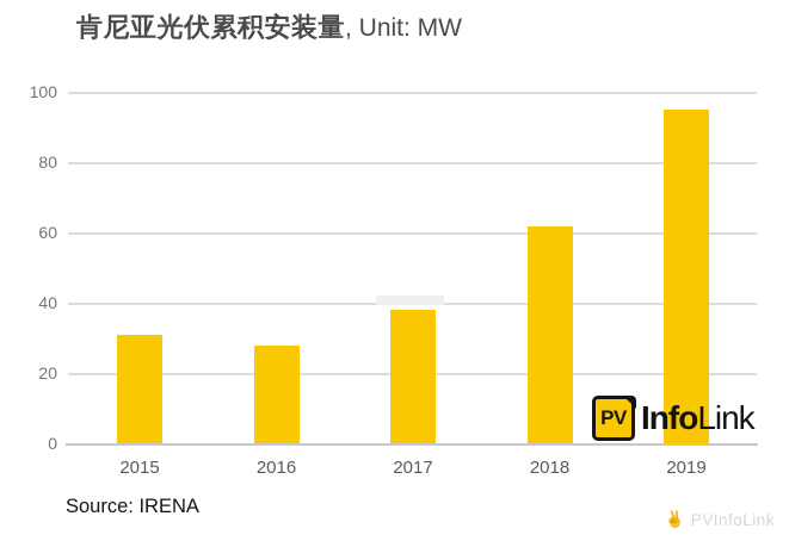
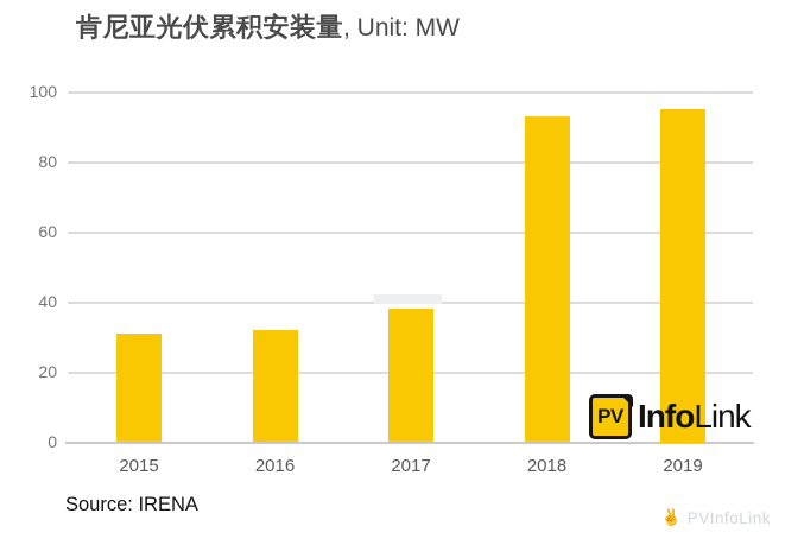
2016: 28 -> 32
2018: 62 -> 93
